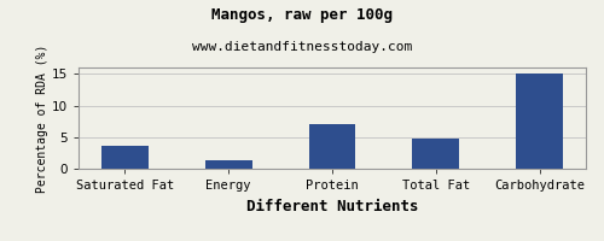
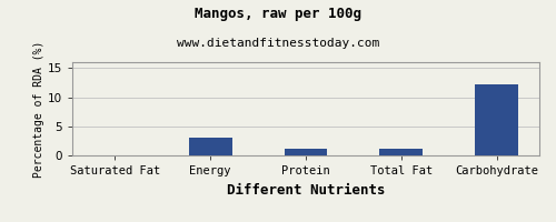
Saturated Fat: 3.6 -> 0.1
Energy: 1.4 -> 3.0
Protein: 7.0 -> 1.1
Total Fat: 4.8 -> 1.1
Carbohydrate: 15.0 -> 12.1
